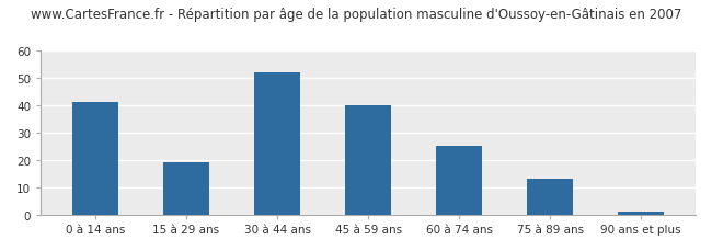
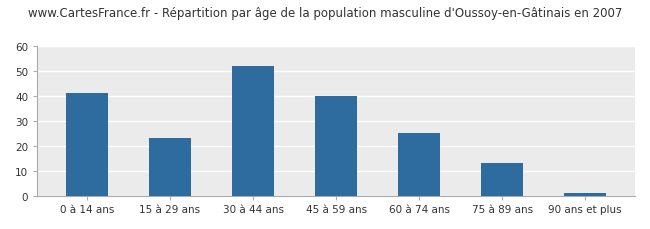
15 à 29 ans: 19 -> 23
